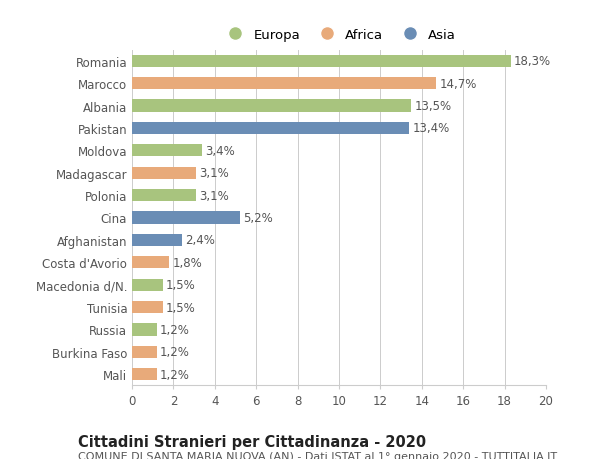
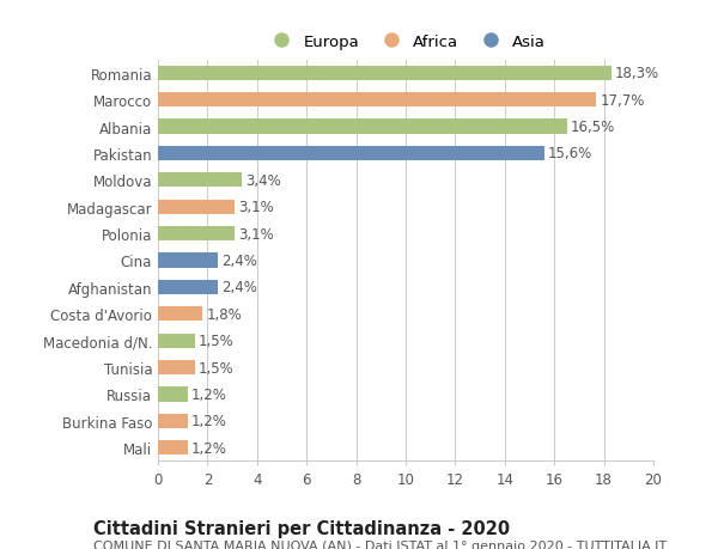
Marocco: 14,7% -> 17,7%
Albania: 13,5% -> 16,5%
Pakistan: 13,4% -> 15,6%
Cina: 5,2% -> 2,4%
